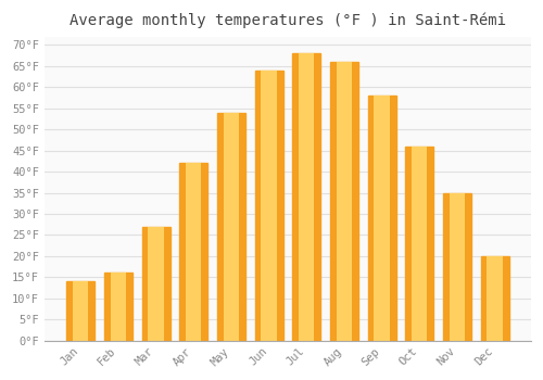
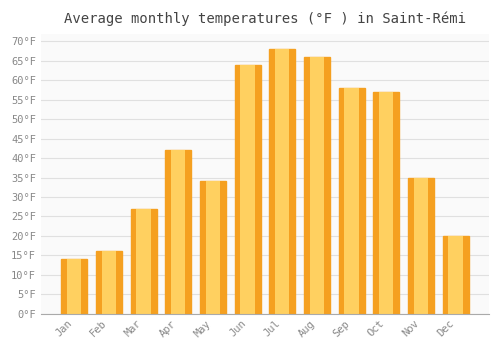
May: 54°F -> 34°F
Oct: 46°F -> 57°F
